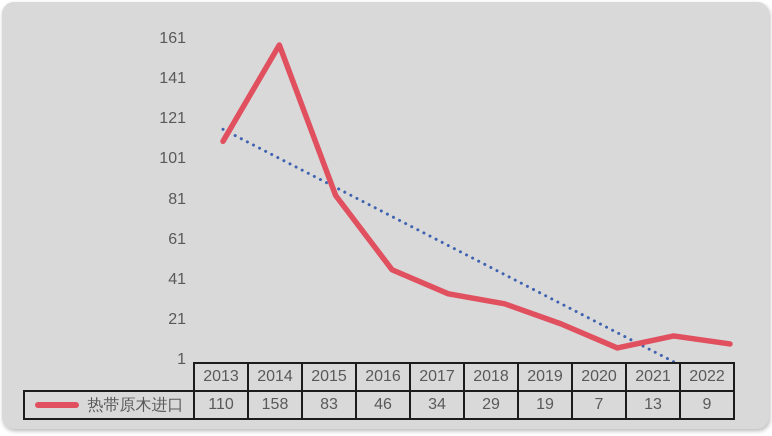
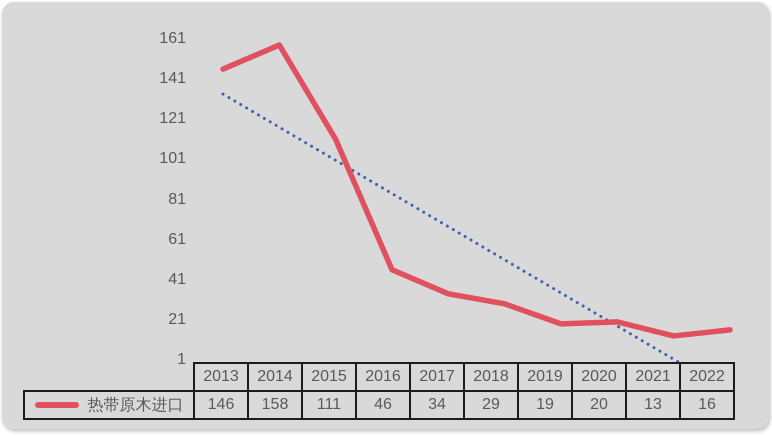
2013: 110 -> 146
2015: 83 -> 111
2020: 7 -> 20
2022: 9 -> 16
